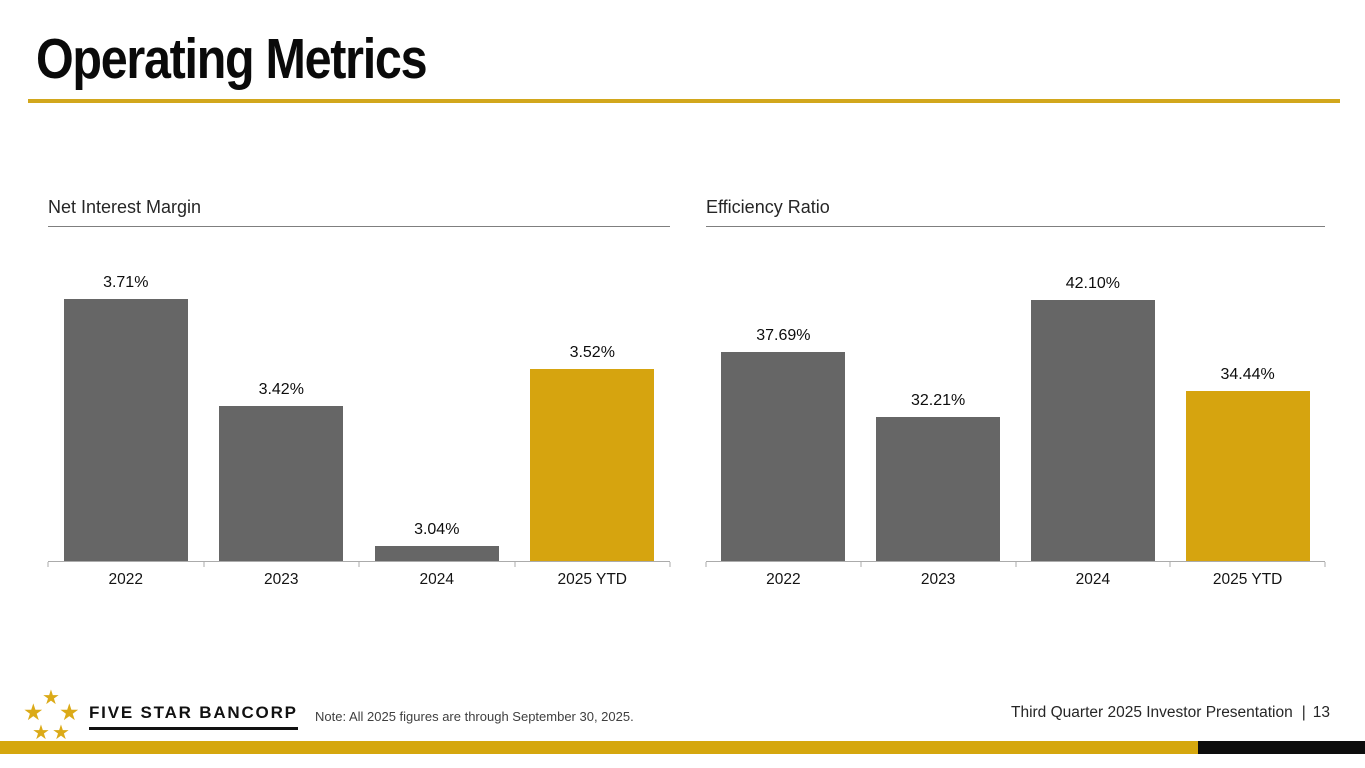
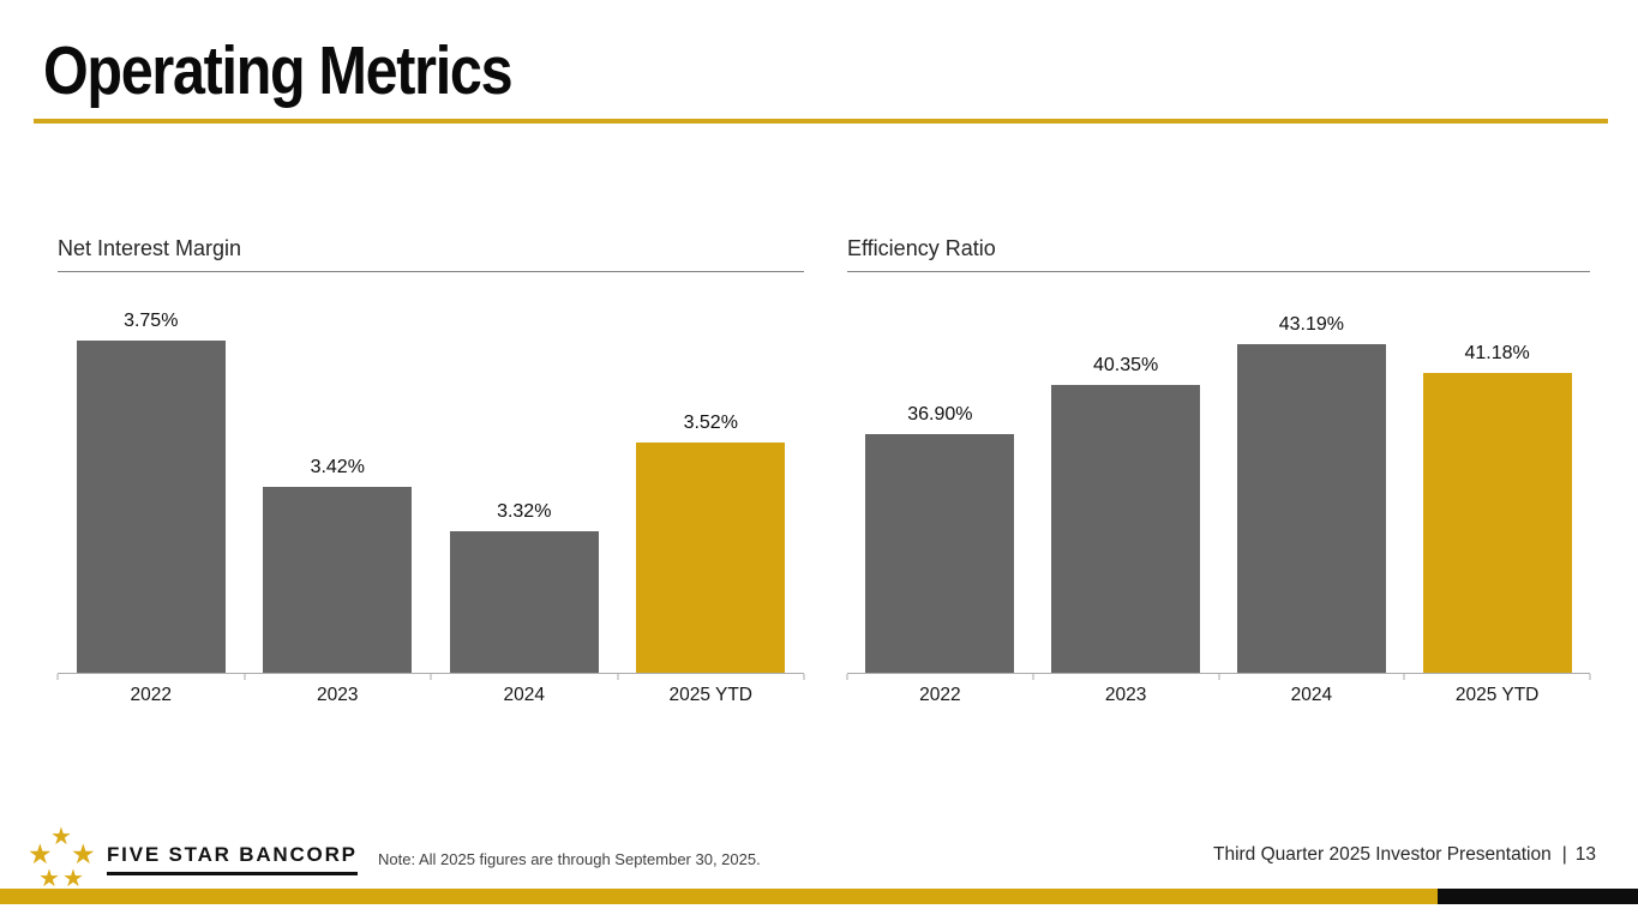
Net Interest Margin/2022: 3.71% -> 3.75%
Net Interest Margin/2024: 3.04% -> 3.32%
Efficiency Ratio/2022: 37.69% -> 36.90%
Efficiency Ratio/2023: 32.21% -> 40.35%
Efficiency Ratio/2024: 42.10% -> 43.19%
Efficiency Ratio/2025 YTD: 34.44% -> 41.18%
